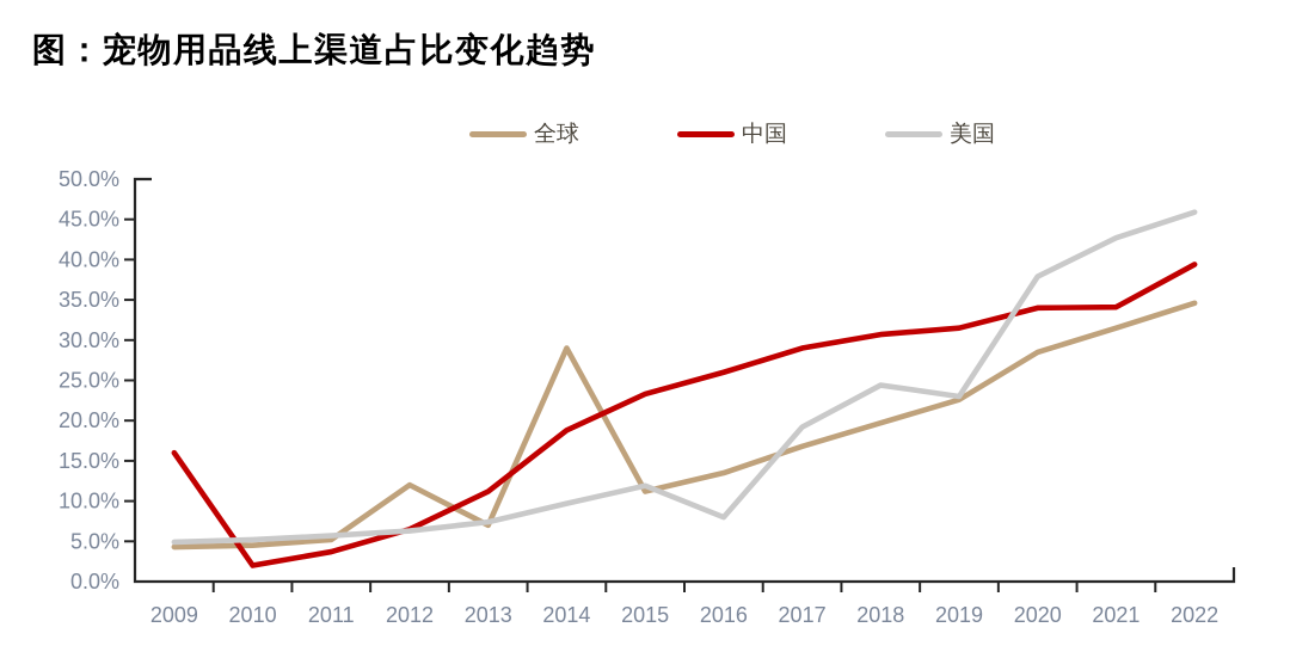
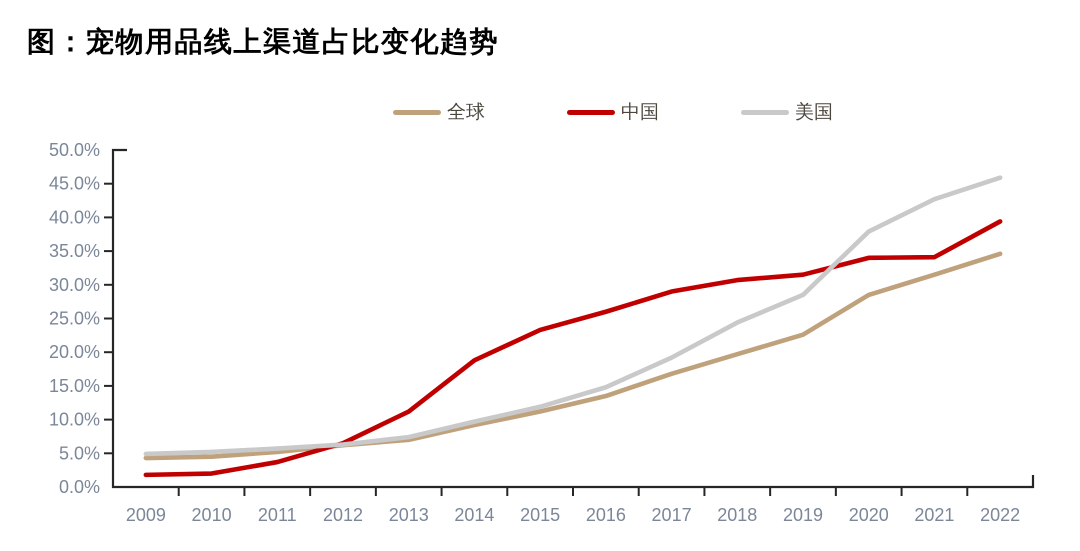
中国/2009: 16% -> 2%
全球/2012: 12% -> 6%
全球/2014: 29% -> 9%
美国/2016: 8% -> 15%
美国/2019: 23% -> 28%
